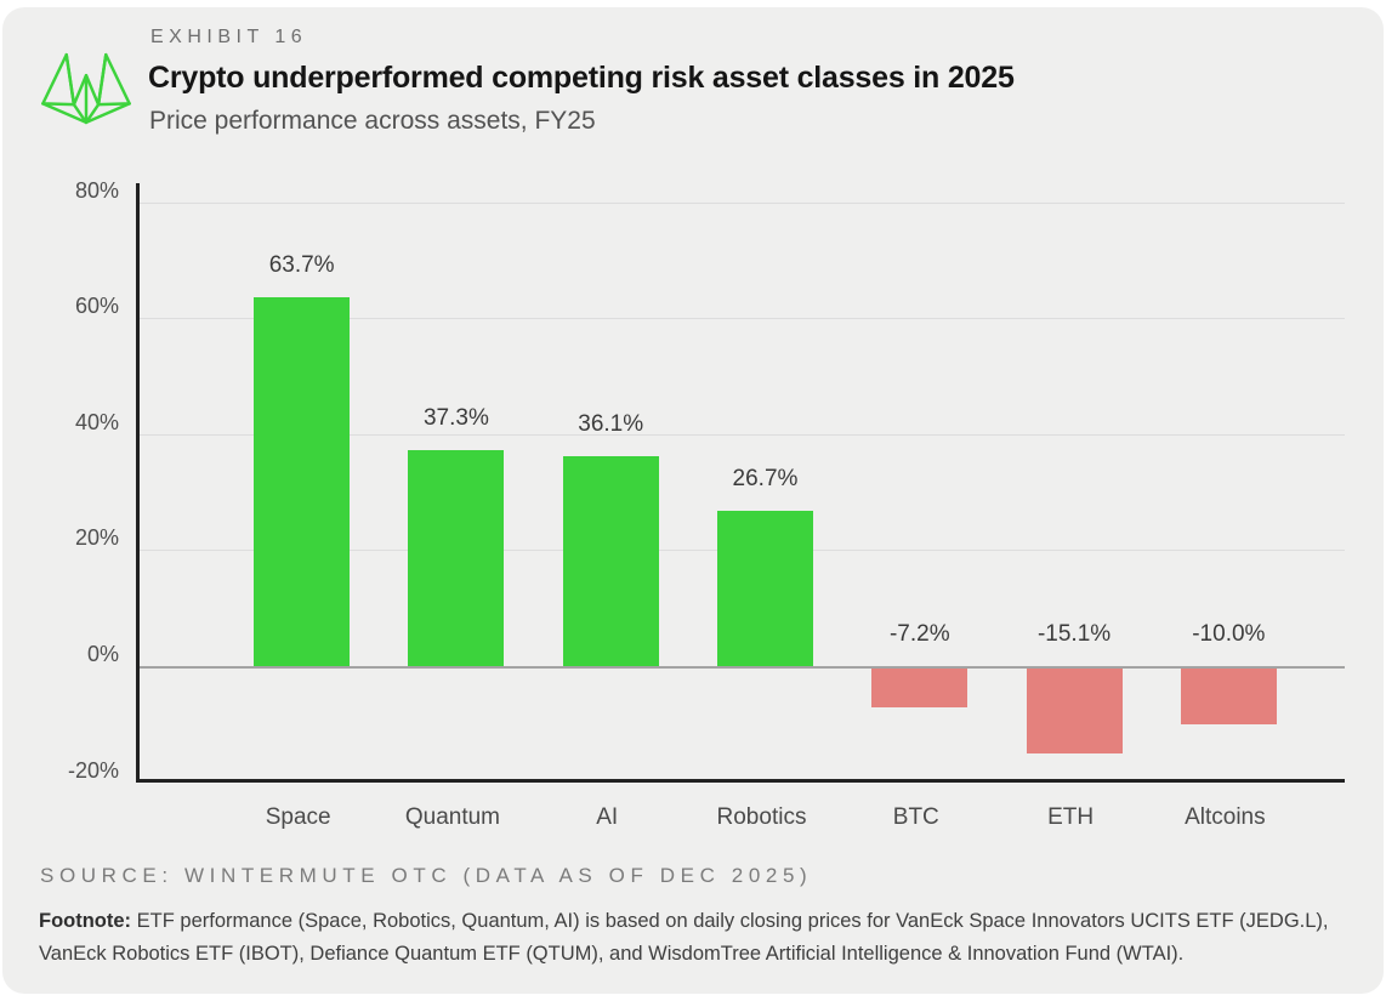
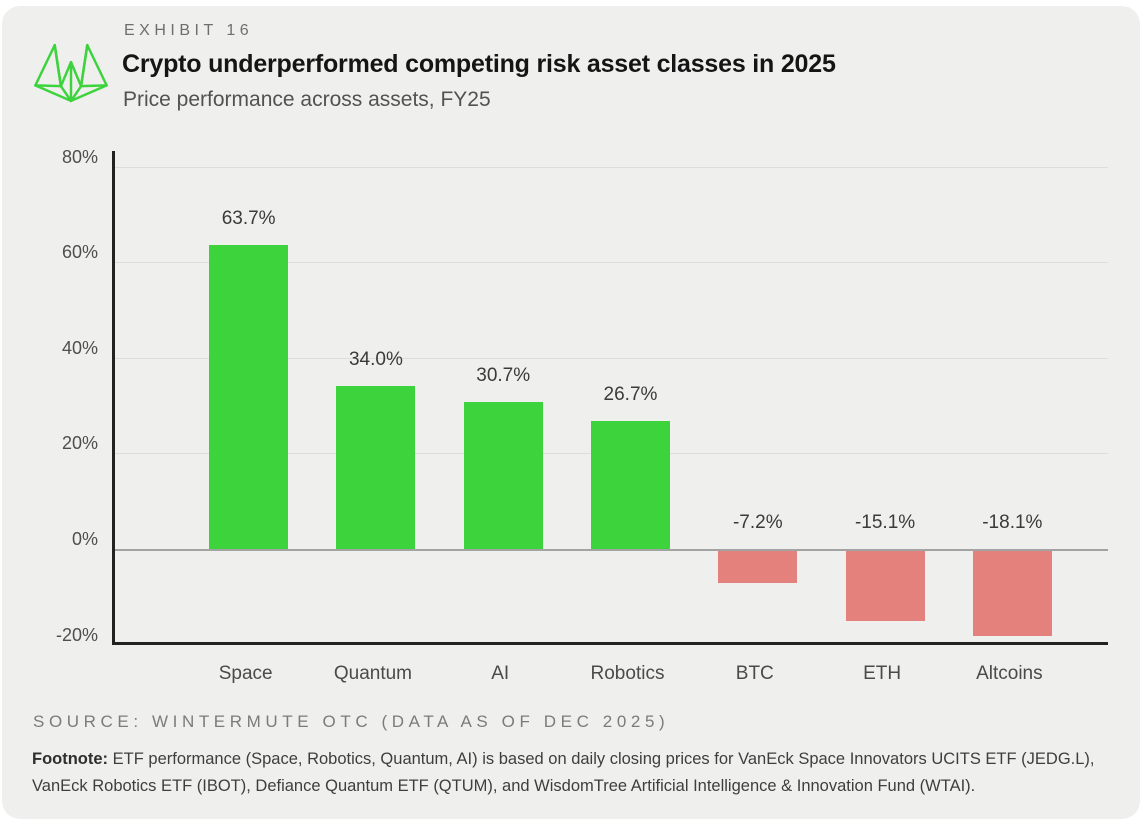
Quantum: 37.3% -> 34.0%
AI: 36.1% -> 30.7%
Altcoins: -10.0% -> -18.1%
